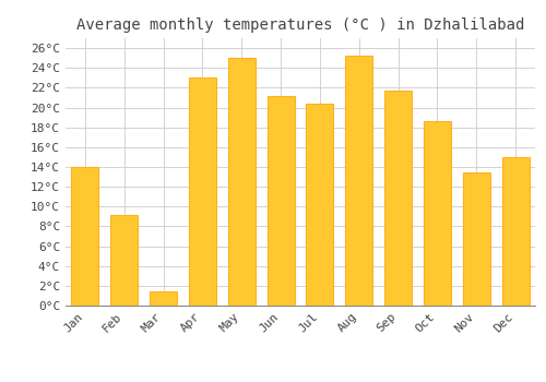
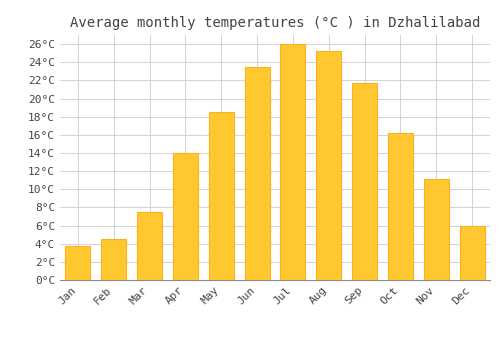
Jan: 14.0°C -> 3.7°C
Feb: 9.2°C -> 4.5°C
Mar: 1.4°C -> 7.5°C
Apr: 23.0°C -> 14.0°C
May: 25.0°C -> 18.5°C
Jun: 21.2°C -> 23.5°C
Jul: 20.4°C -> 26.0°C
Oct: 18.6°C -> 16.2°C
Nov: 13.4°C -> 11.1°C
Dec: 15.0°C -> 6.0°C
